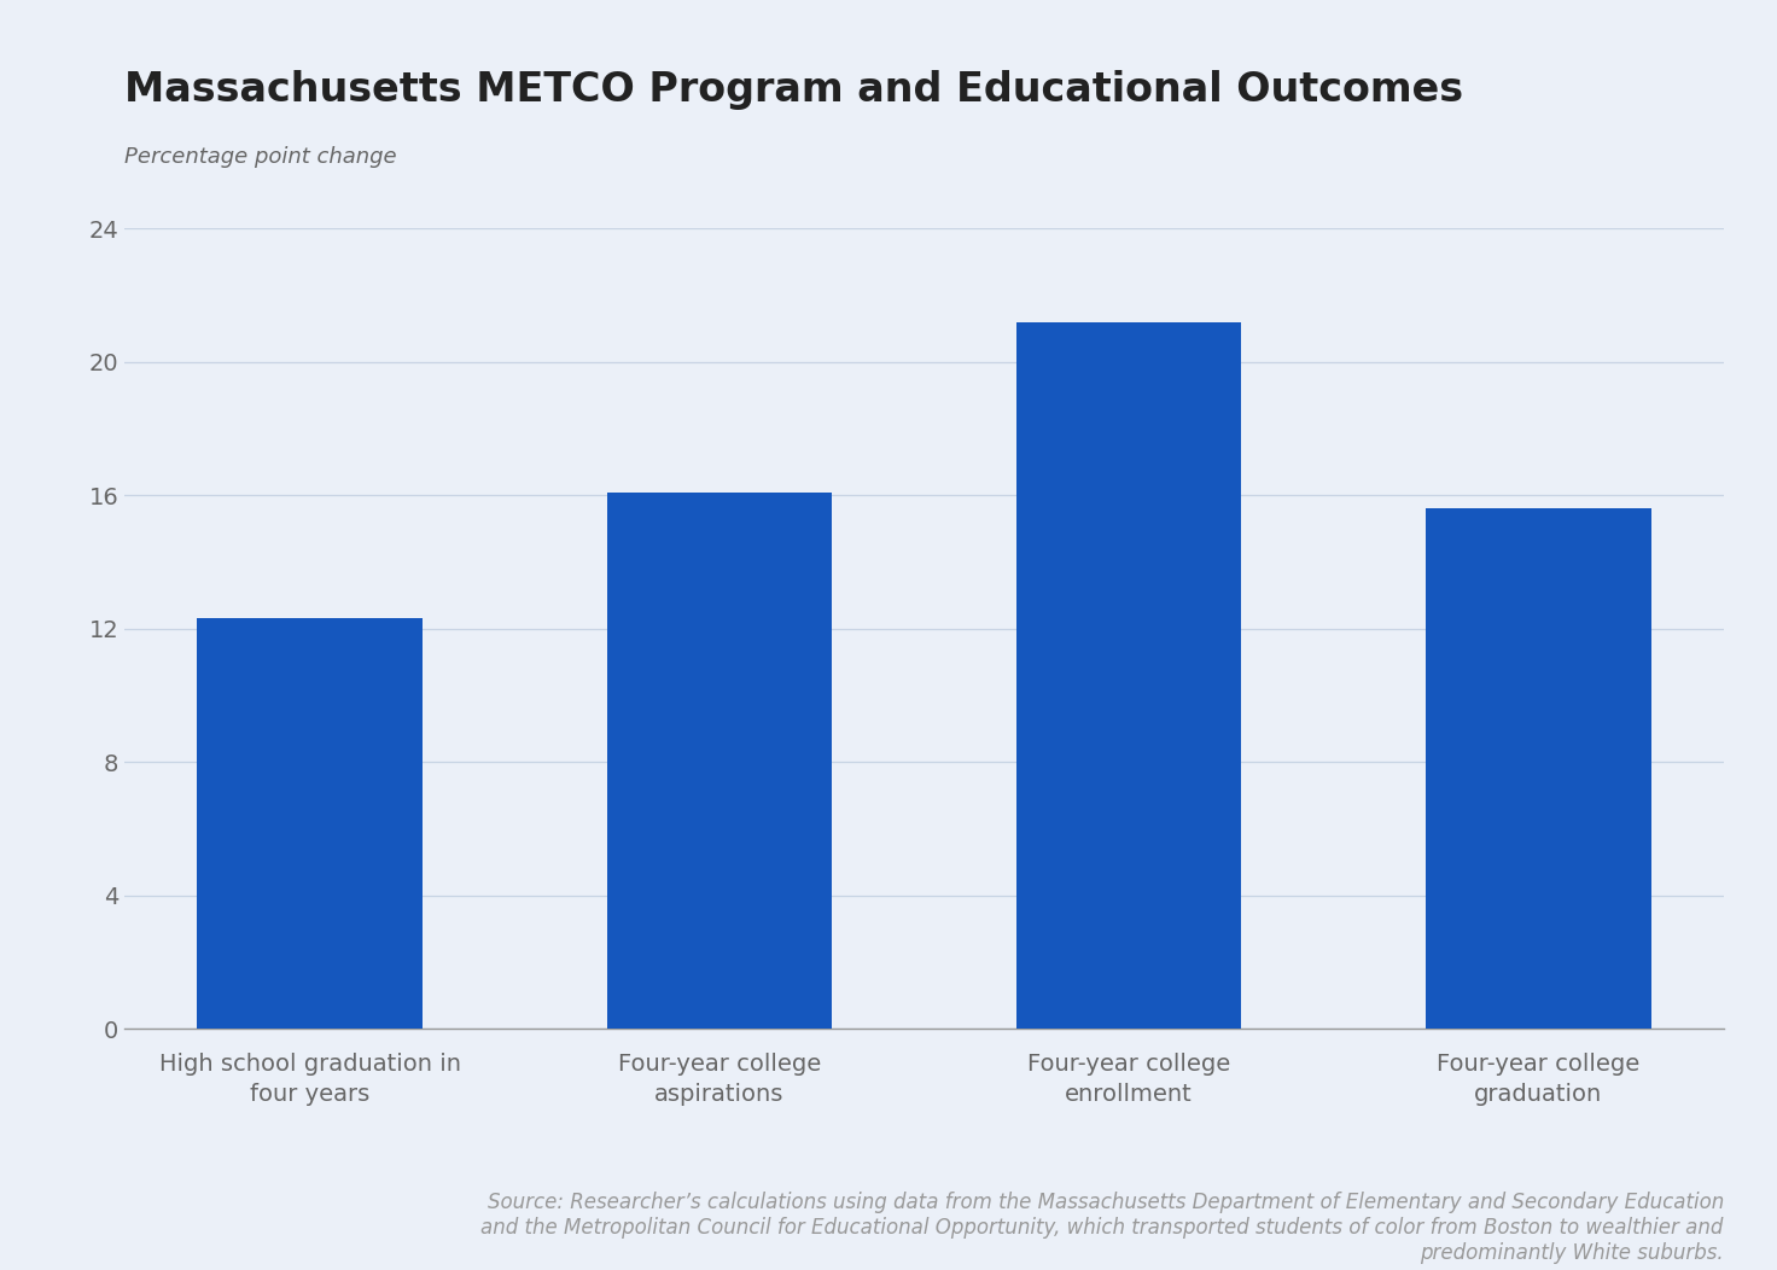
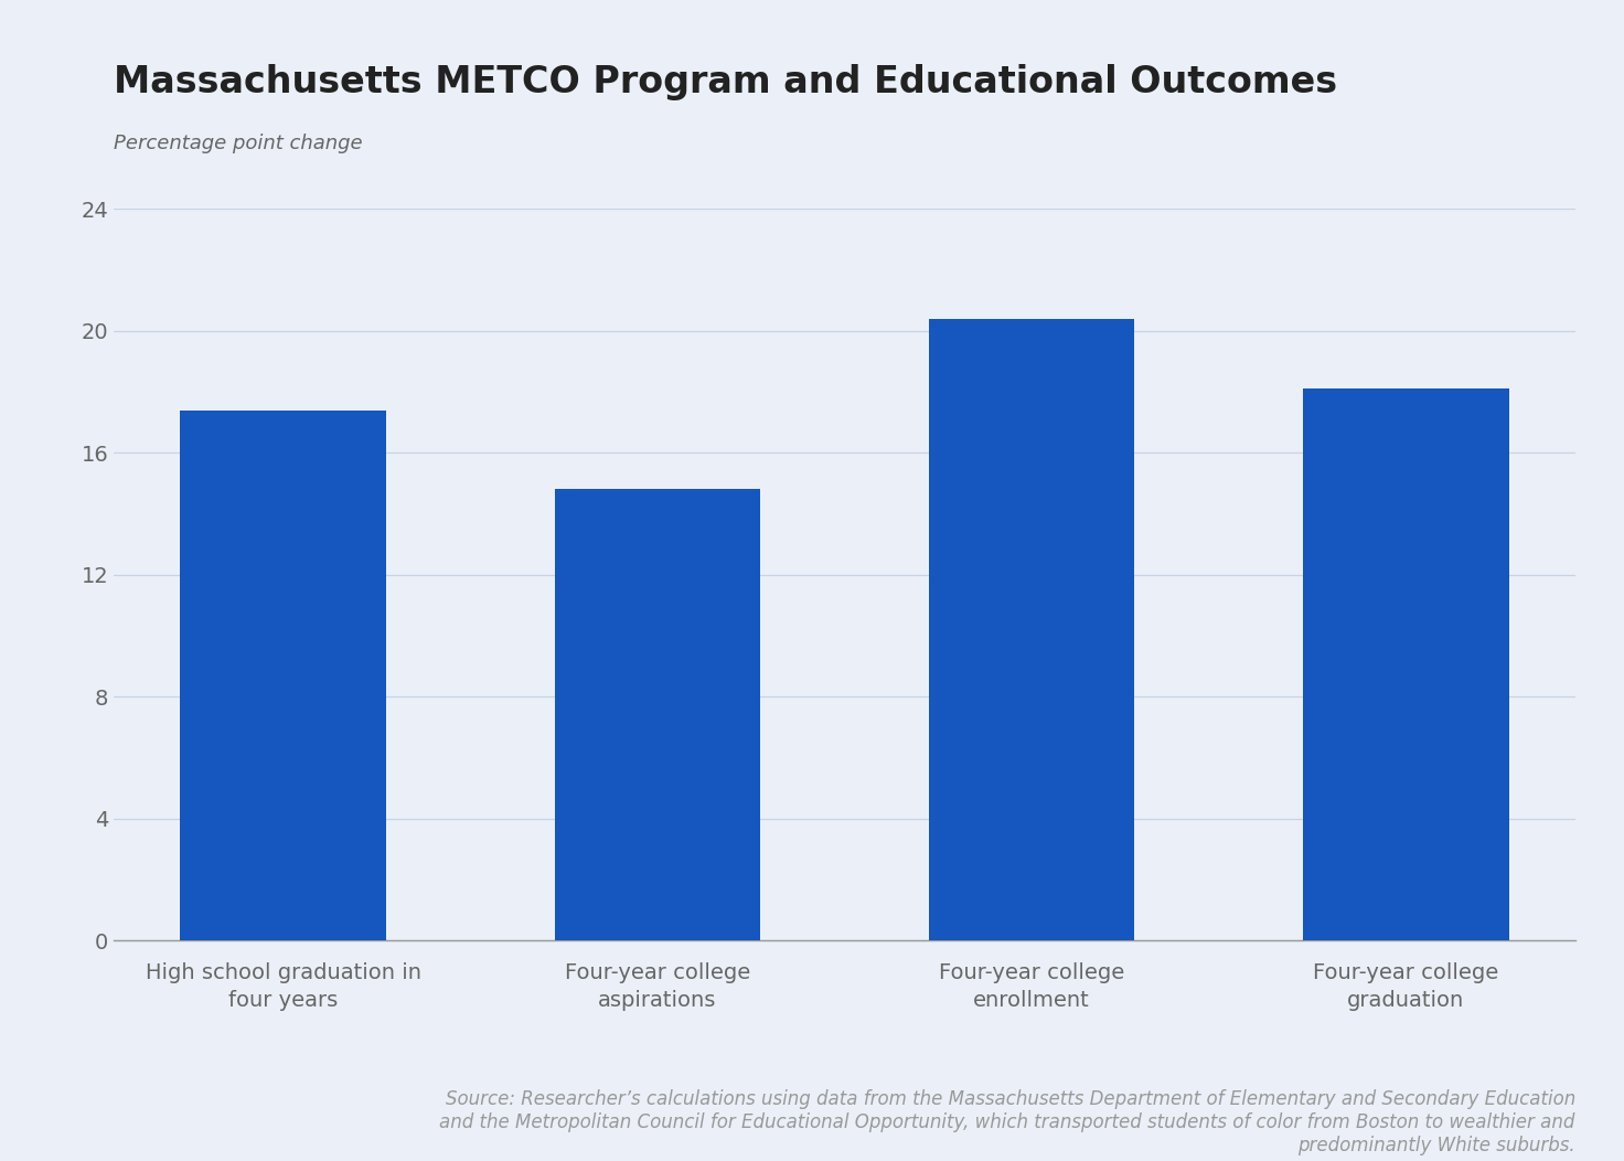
High school graduation in four years: 12.3 -> 17.4
Four-year college aspirations: 16.1 -> 14.8
Four-year college enrollment: 21.2 -> 20.4
Four-year college graduation: 15.6 -> 18.1
